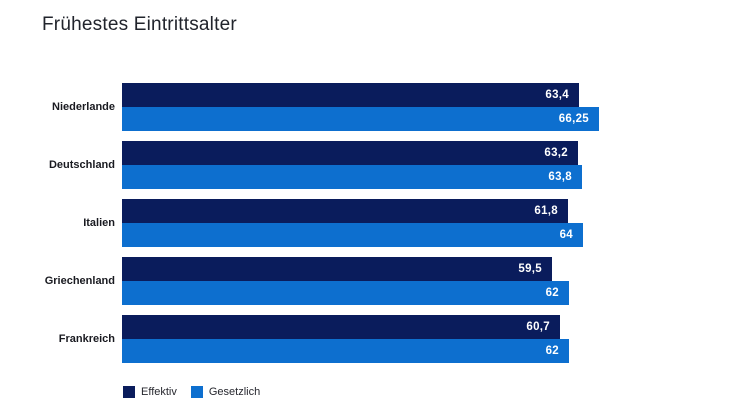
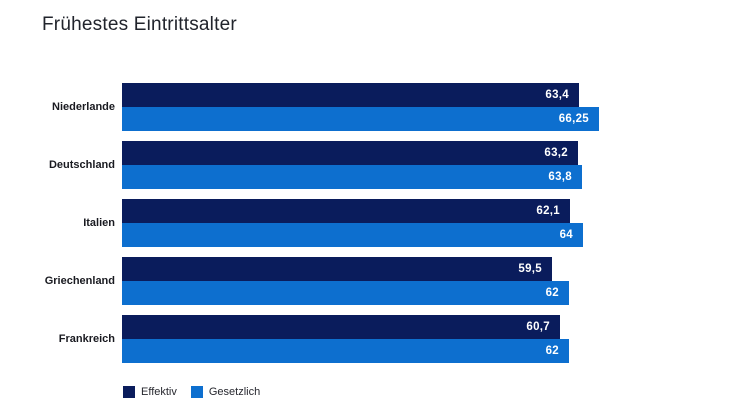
Effektiv/Italien: 61,8 -> 62,1
